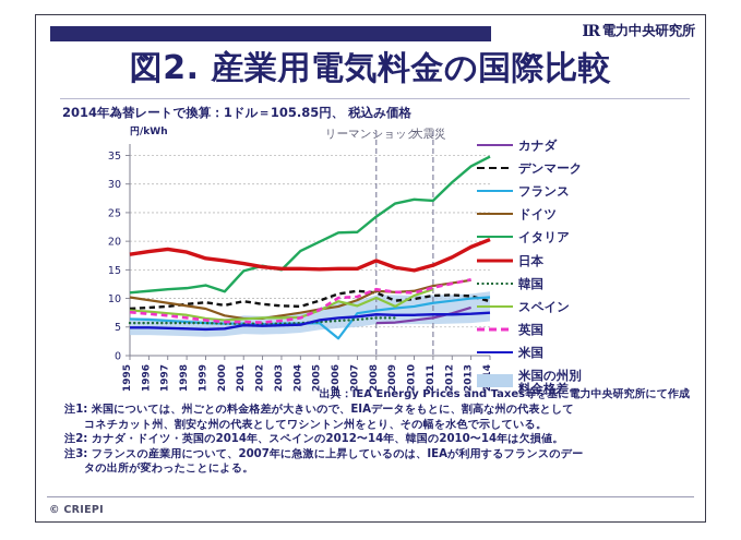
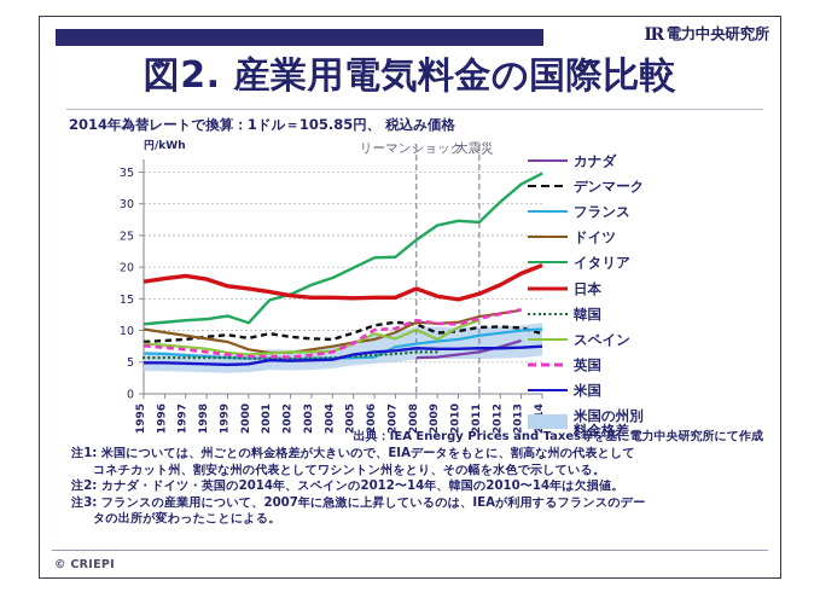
イタリア/2003: 15 -> 17
フランス/2006: 3 -> 6
